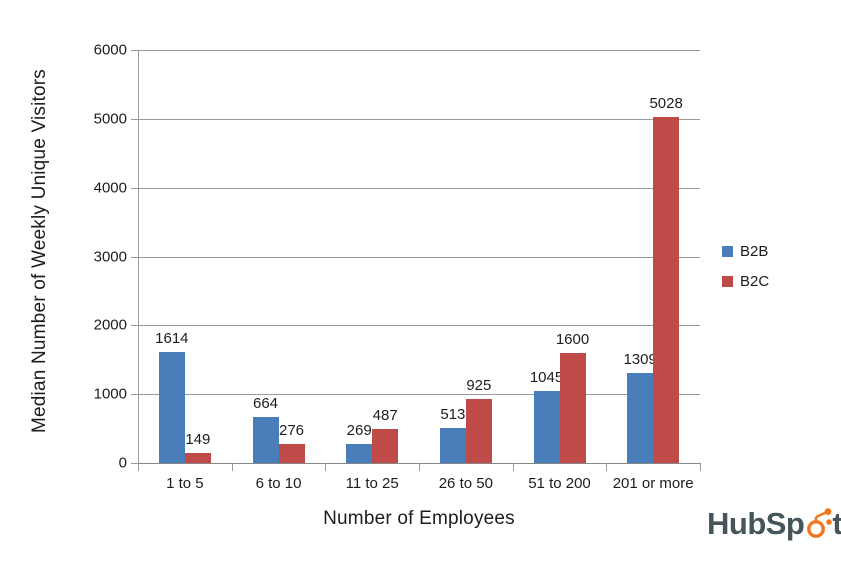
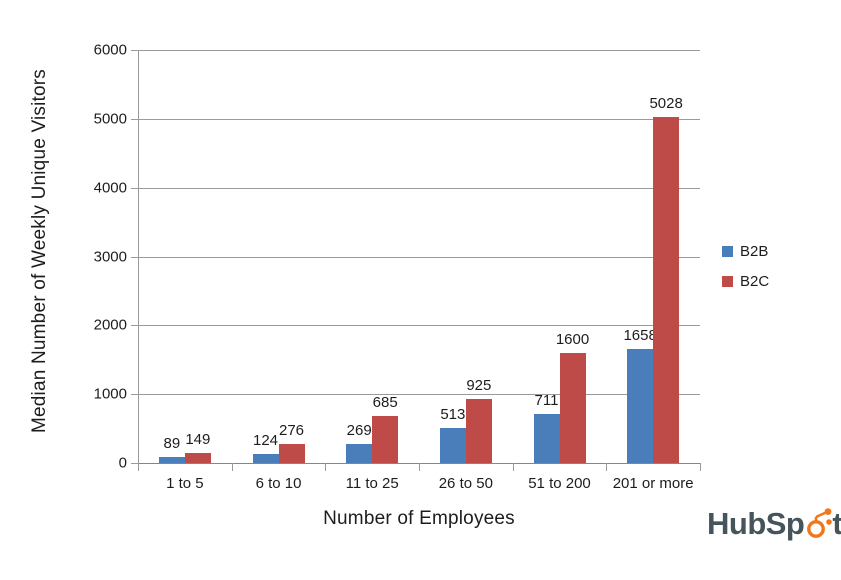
B2B/1 to 5: 1614 -> 89
B2B/6 to 10: 664 -> 124
B2C/11 to 25: 487 -> 685
B2B/51 to 200: 1045 -> 711
B2B/201 or more: 1309 -> 1658
